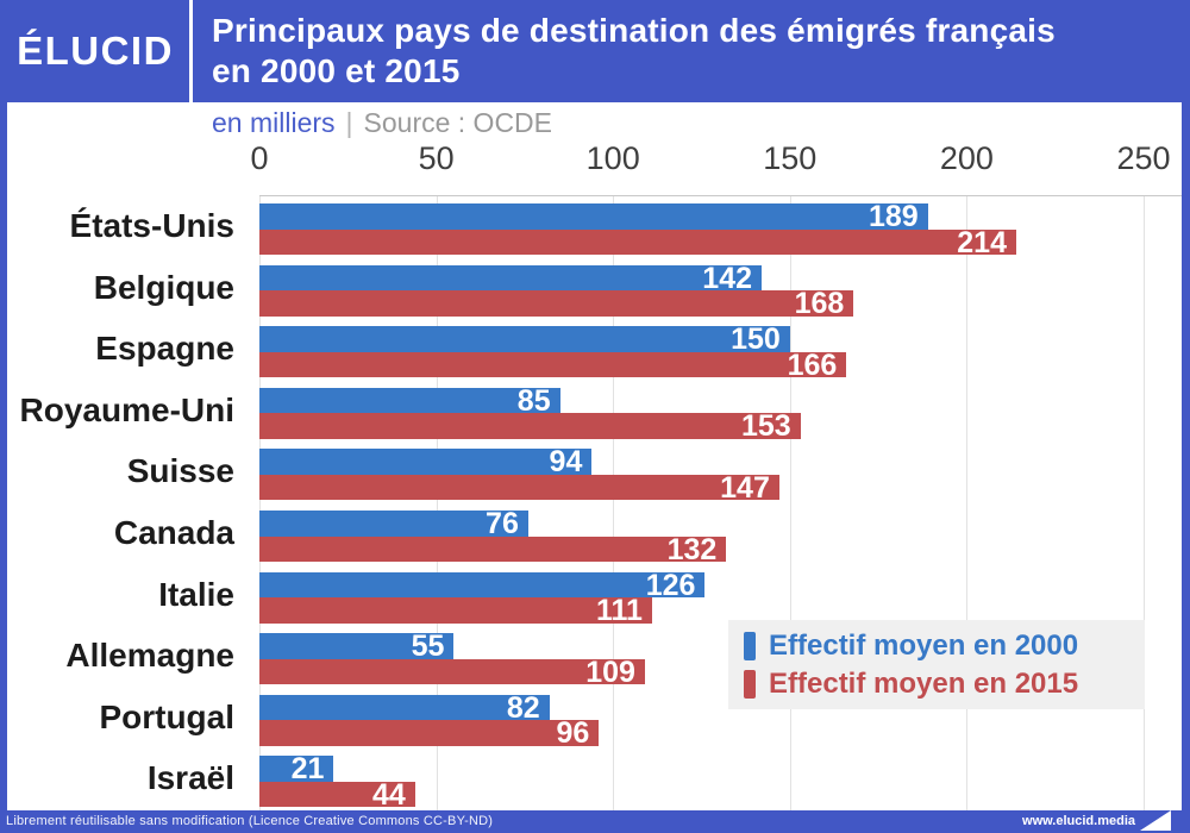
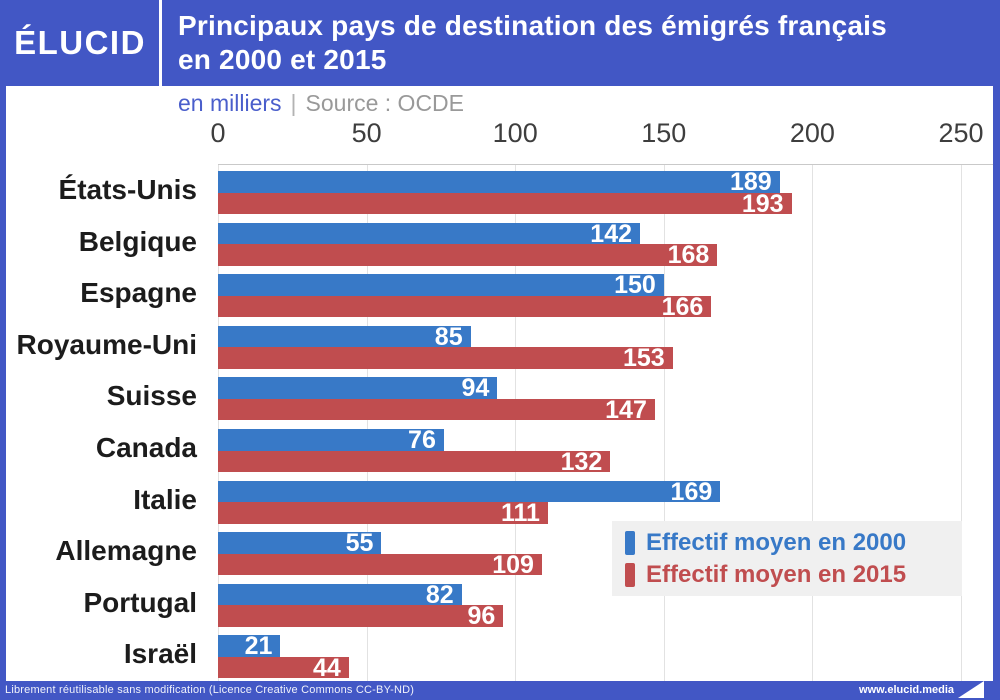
Effectif moyen en 2015/États-Unis: 214 -> 193
Effectif moyen en 2000/Italie: 126 -> 169
